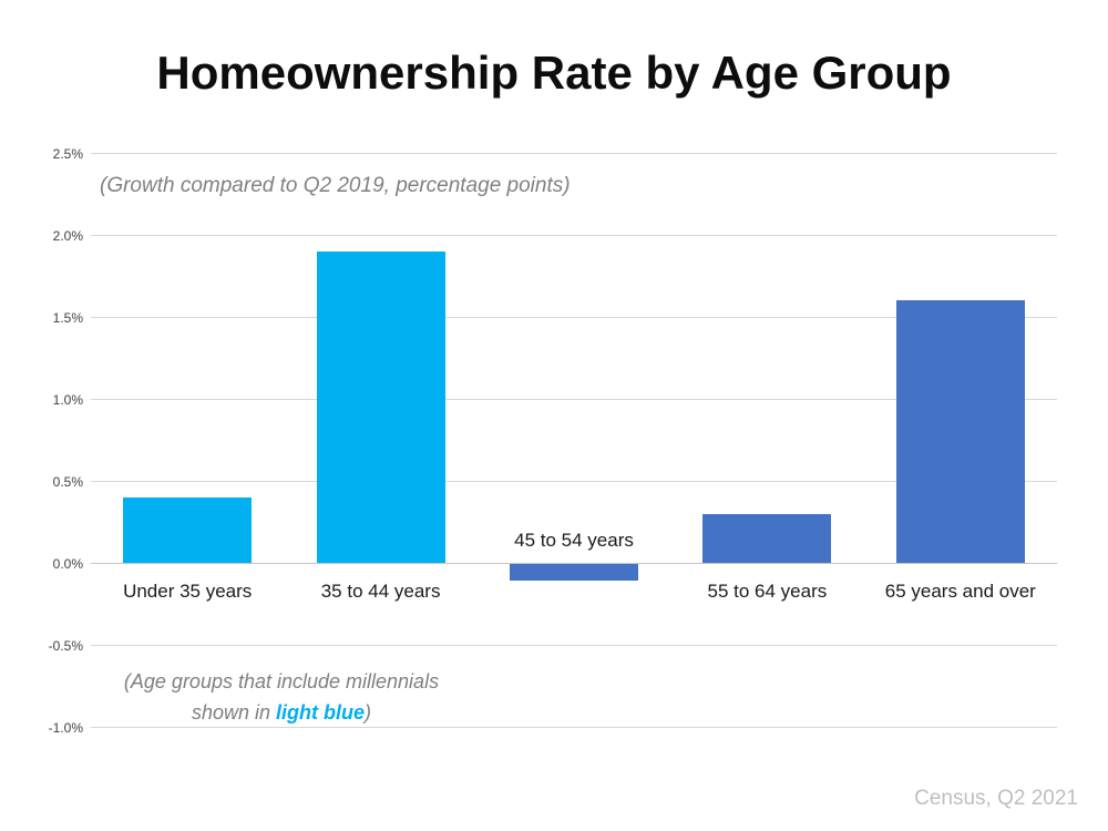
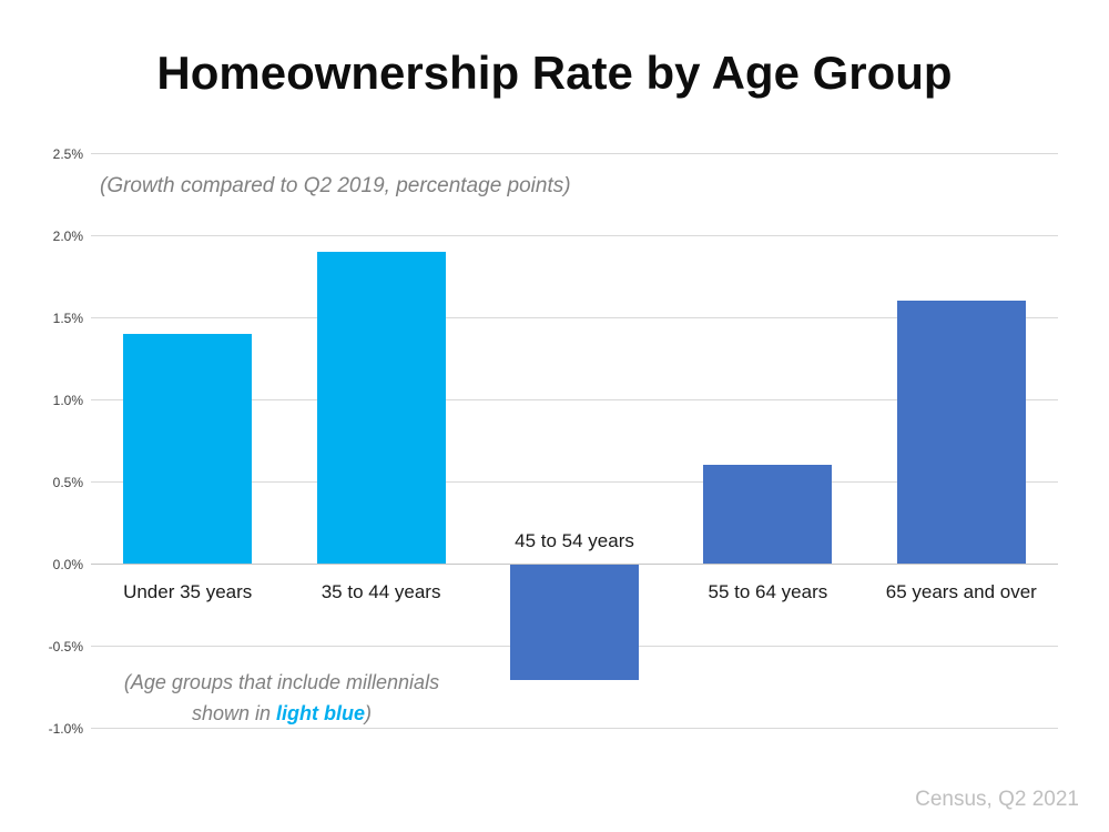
Under 35 years: 0.4% -> 1.4%
45 to 54 years: -0.1% -> -0.7%
55 to 64 years: 0.3% -> 0.6%
